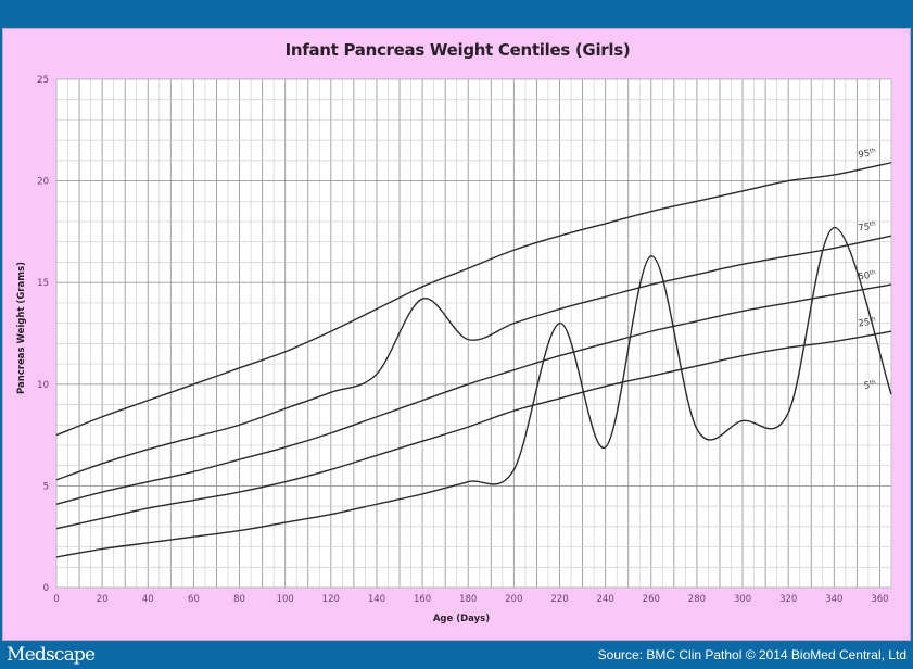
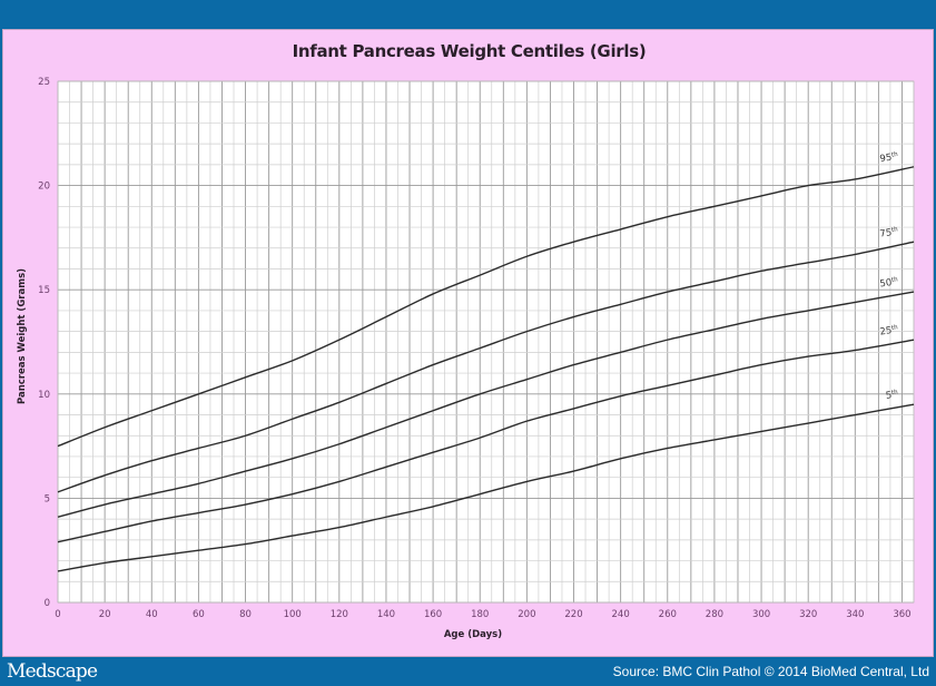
75th/160: 14.2 -> 11.4
5th/220: 13.0 -> 6.3
5th/260: 16.3 -> 7.4
5th/340: 17.7 -> 9.0
